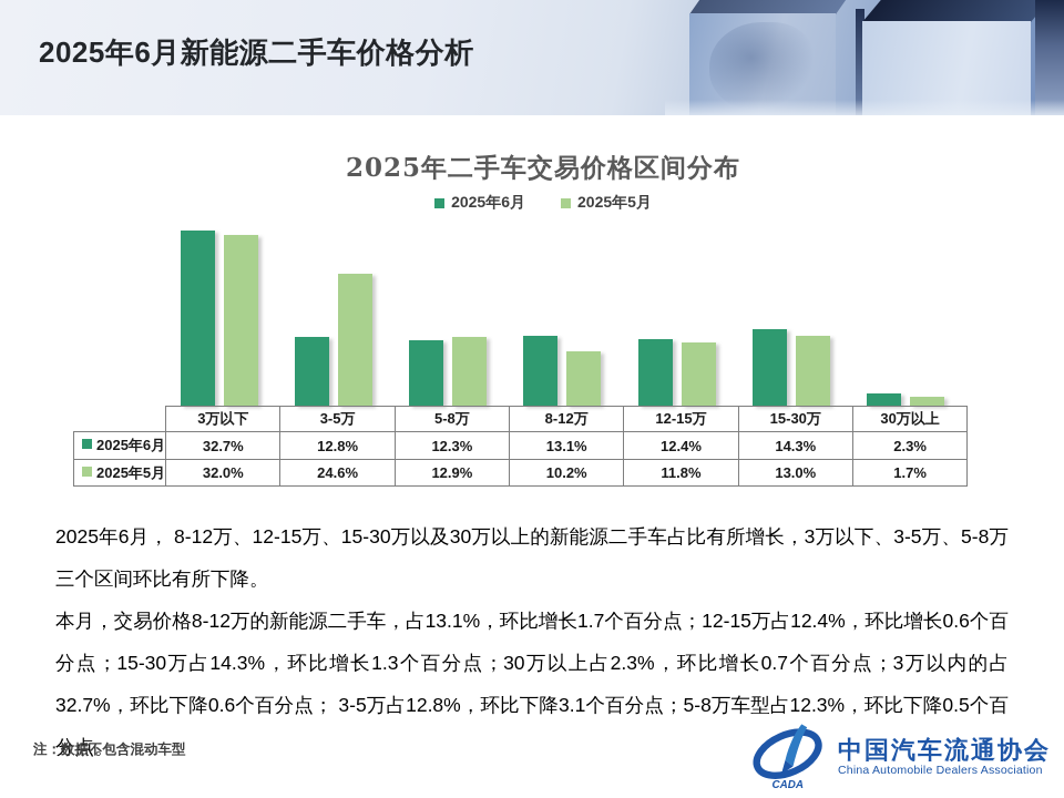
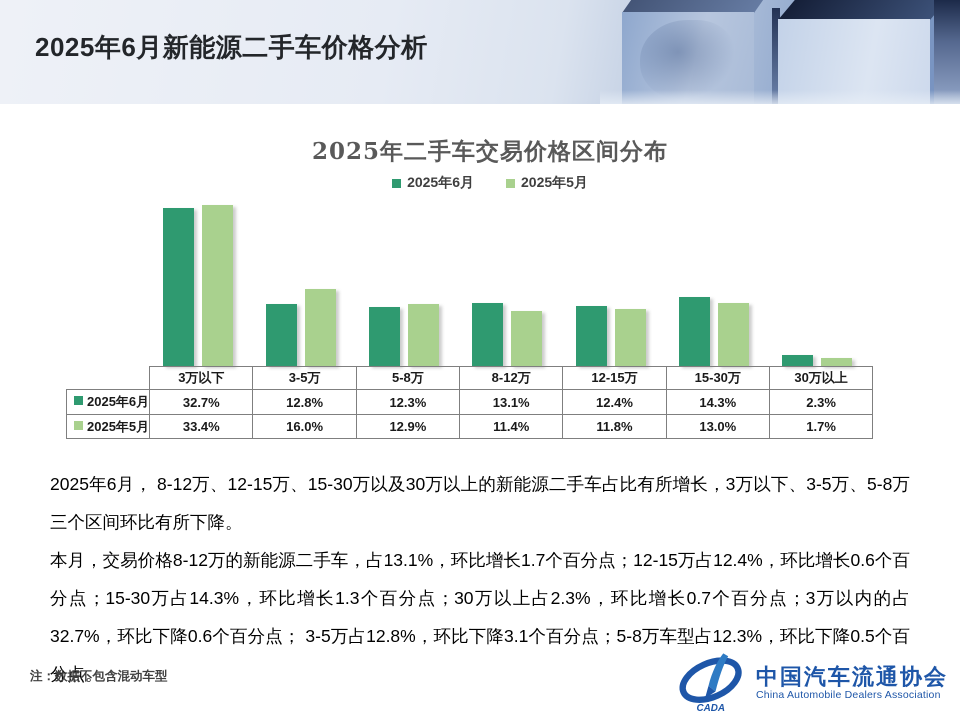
2025年5月/3万以下: 32.0% -> 33.4%
2025年5月/3-5万: 24.6% -> 16.0%
2025年5月/8-12万: 10.2% -> 11.4%
